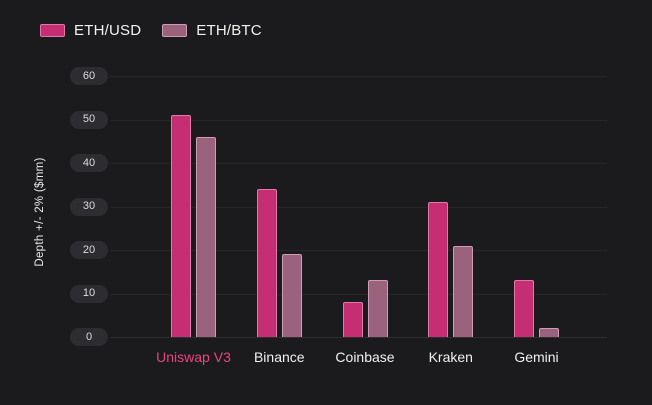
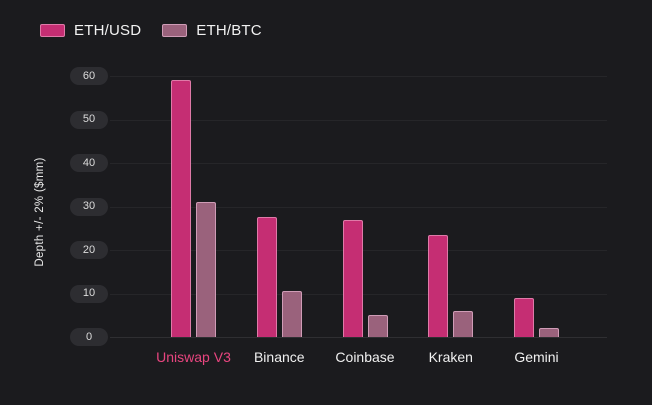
ETH/USD/Uniswap V3: 51 -> 59
ETH/BTC/Uniswap V3: 46 -> 31
ETH/USD/Binance: 34 -> 28
ETH/BTC/Binance: 19 -> 10
ETH/USD/Coinbase: 8 -> 27
ETH/BTC/Coinbase: 13 -> 5
ETH/USD/Kraken: 31 -> 24
ETH/BTC/Kraken: 21 -> 6
ETH/USD/Gemini: 13 -> 9
